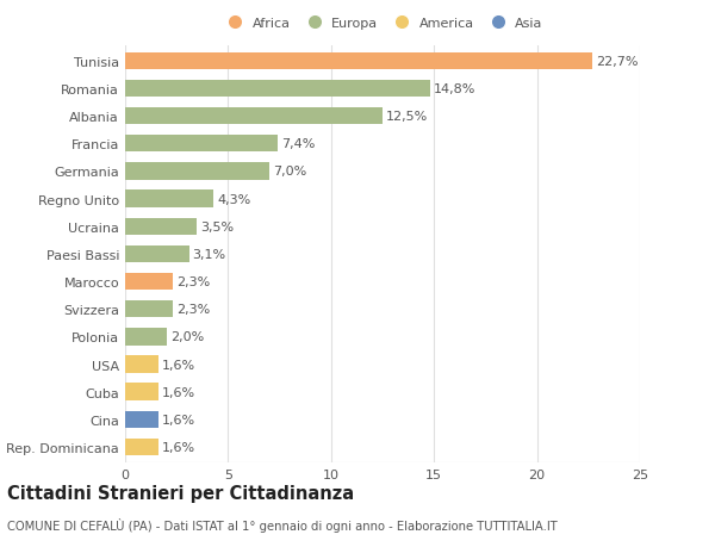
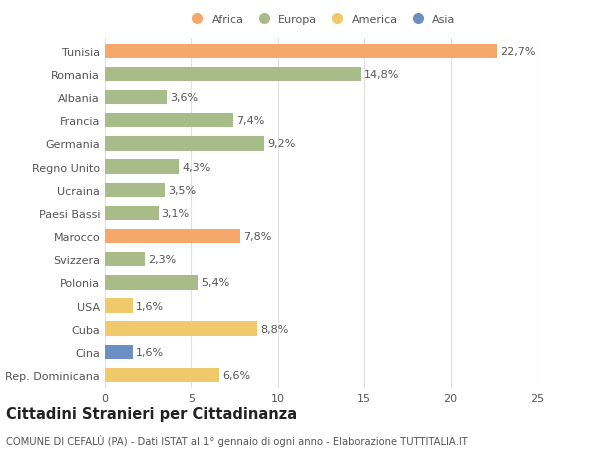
Albania: 12,5% -> 3,6%
Germania: 7,0% -> 9,2%
Marocco: 2,3% -> 7,8%
Polonia: 2,0% -> 5,4%
Cuba: 1,6% -> 8,8%
Rep. Dominicana: 1,6% -> 6,6%
